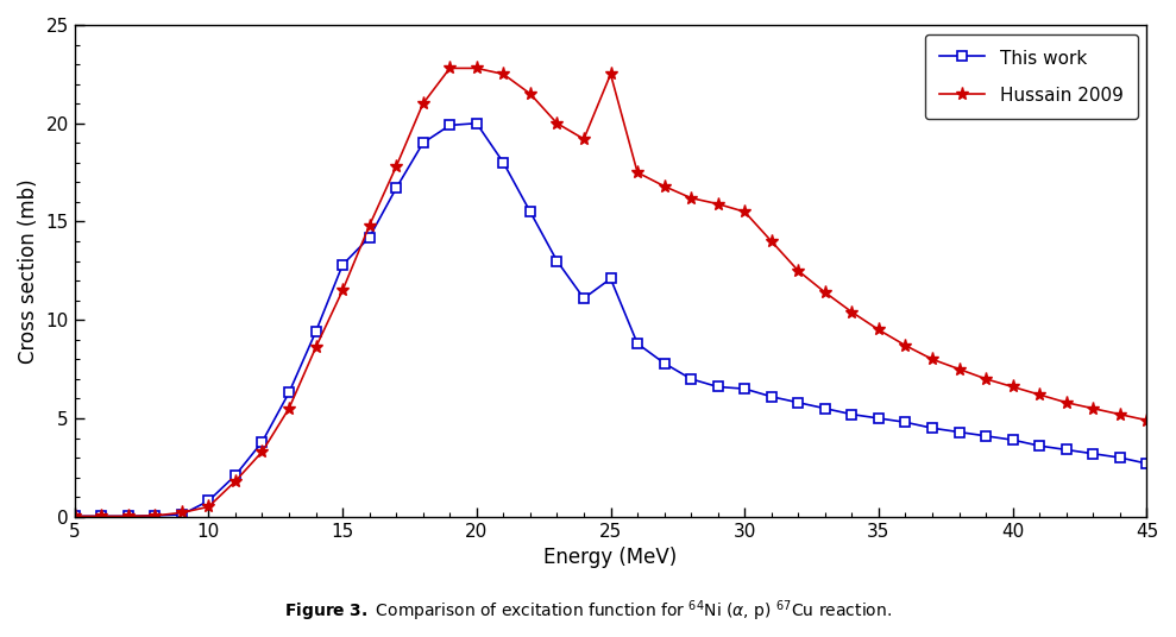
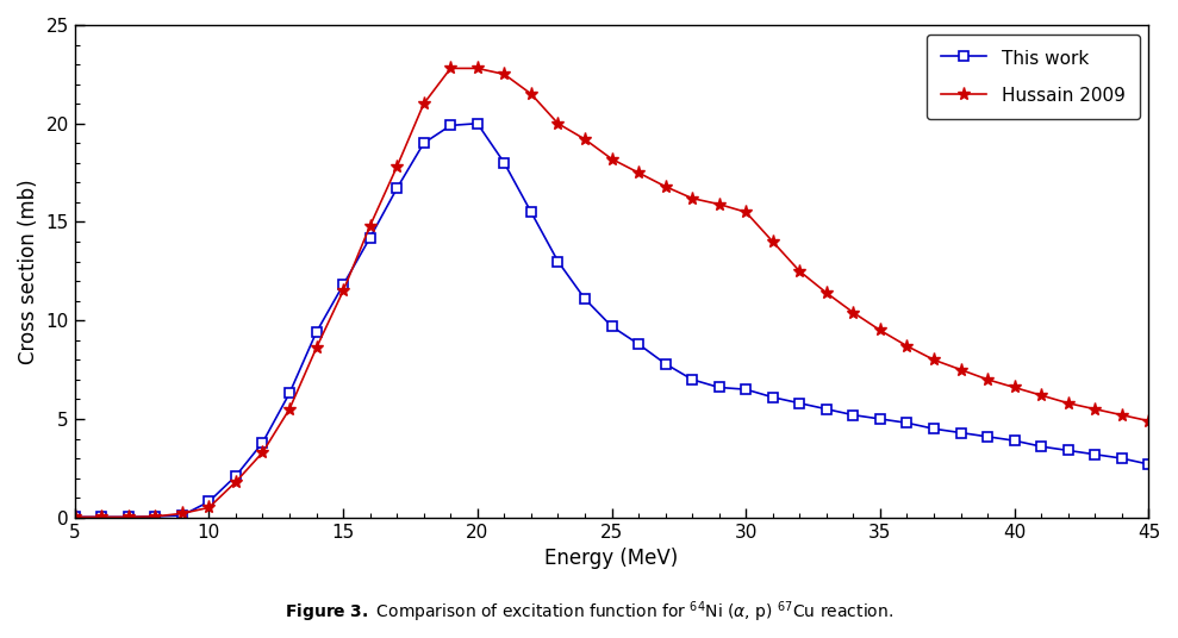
This work/15: 12.8 -> 11.8
This work/25: 12.1 -> 9.7
Hussain 2009/25: 22.5 -> 18.2
